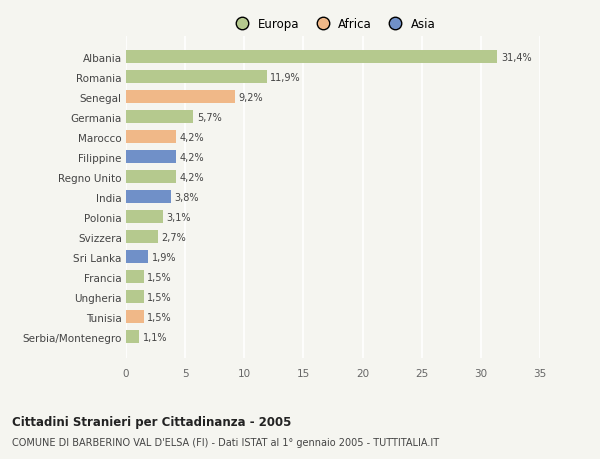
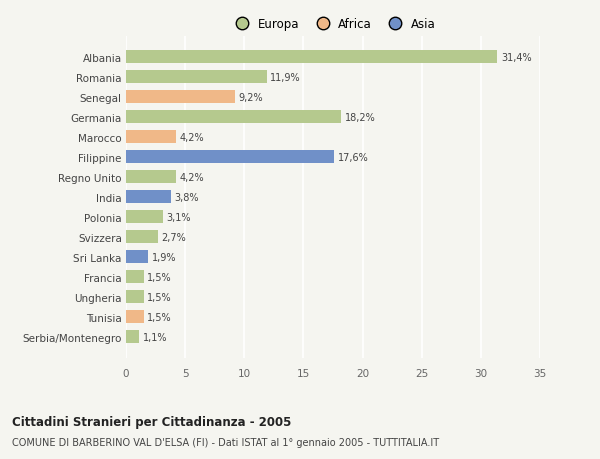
Germania: 5,7% -> 18,2%
Filippine: 4,2% -> 17,6%
